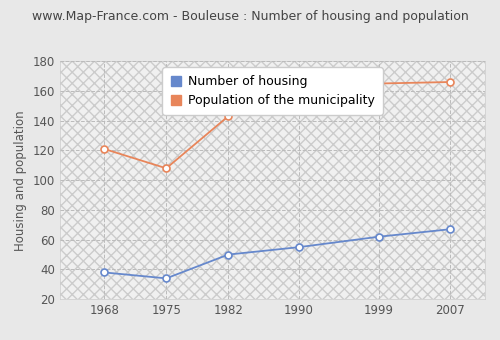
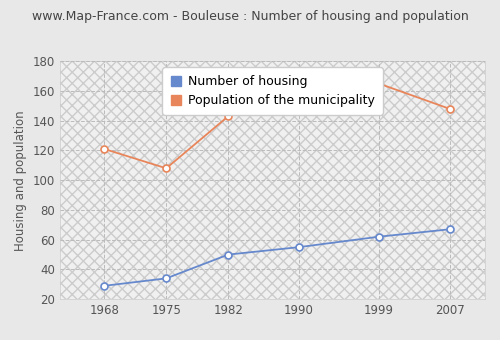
Number of housing/1968: 38 -> 29
Population of the municipality/2007: 166 -> 148
